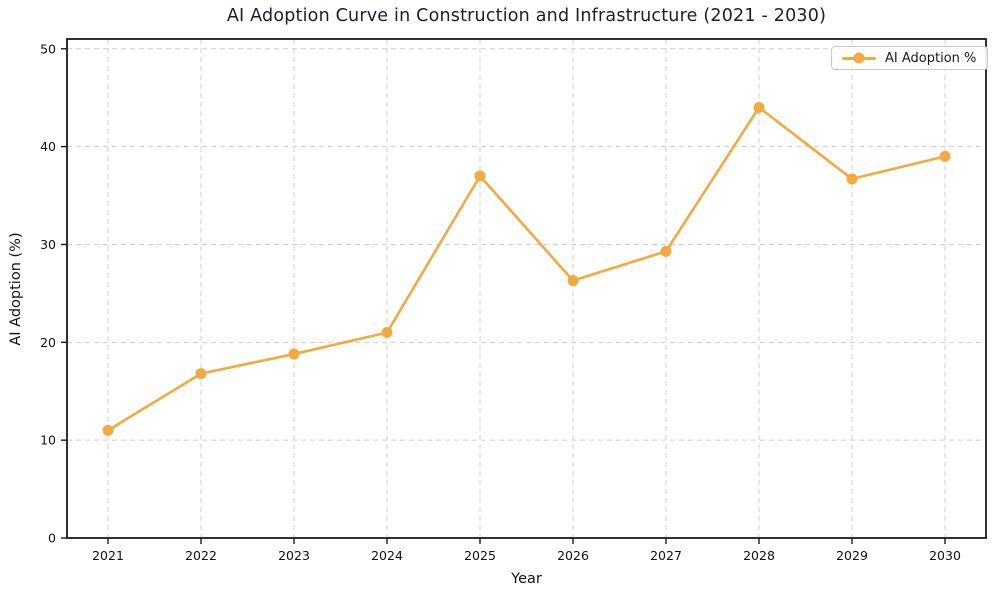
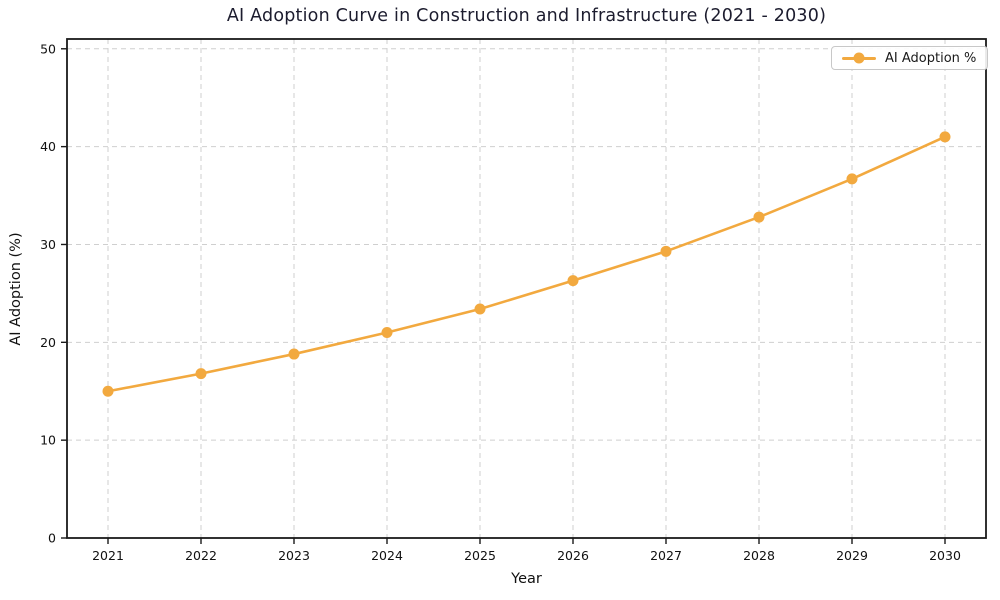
2021: 11 -> 15
2025: 37 -> 23
2028: 44 -> 33
2030: 39 -> 41
